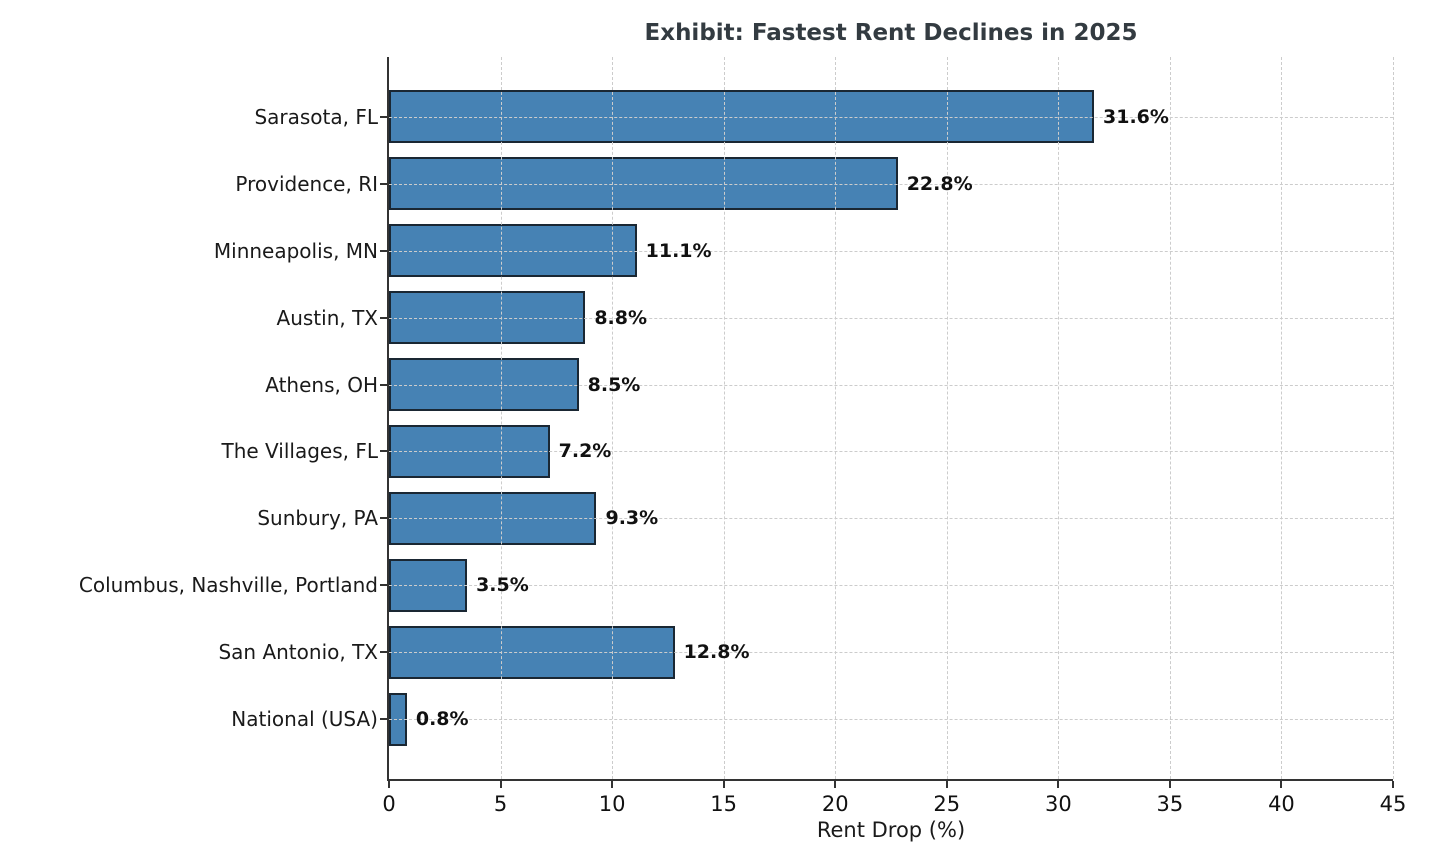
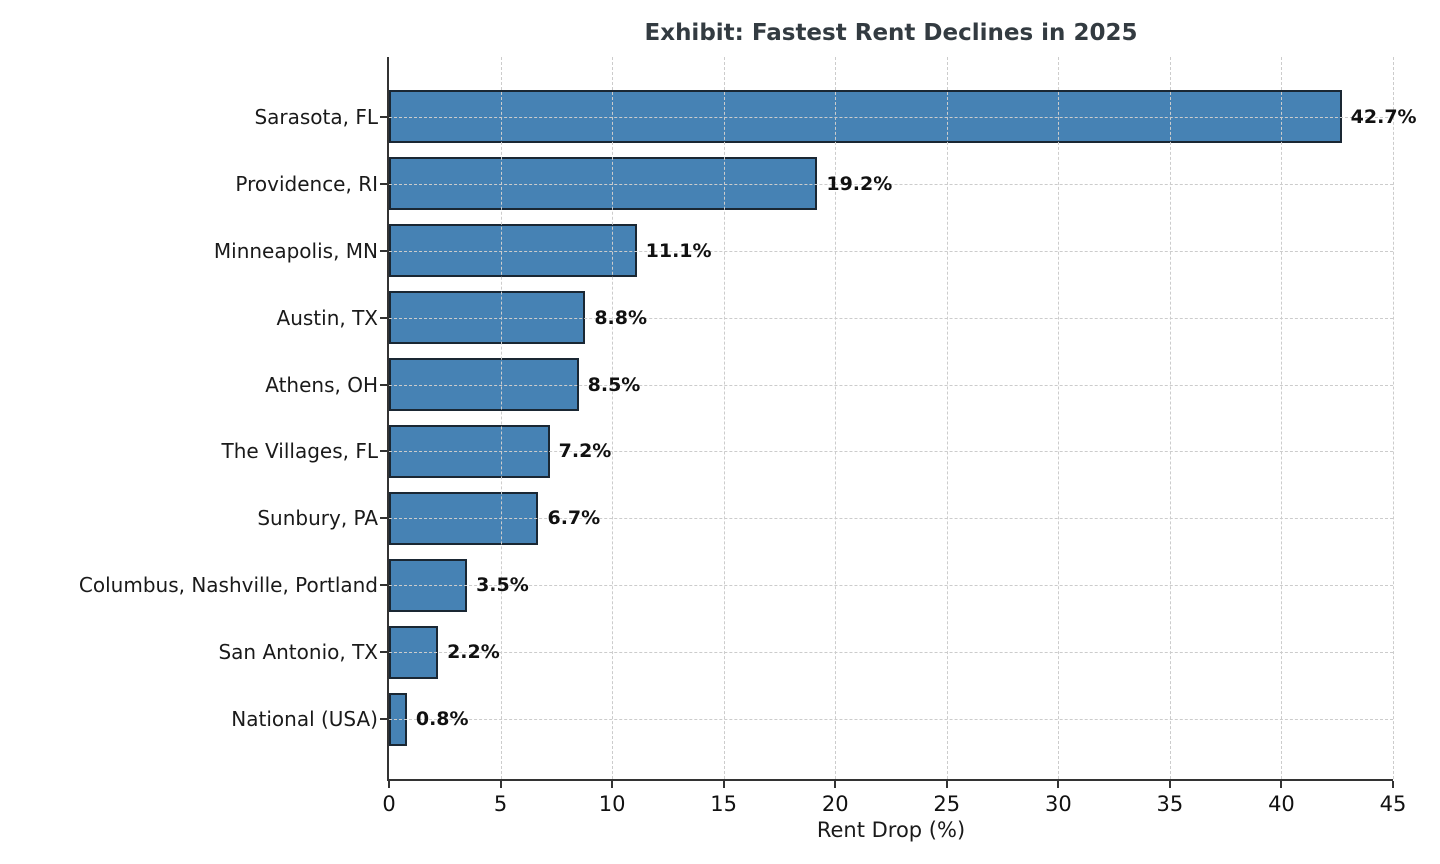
Sarasota, FL: 31.6% -> 42.7%
Providence, RI: 22.8% -> 19.2%
Sunbury, PA: 9.3% -> 6.7%
San Antonio, TX: 12.8% -> 2.2%
